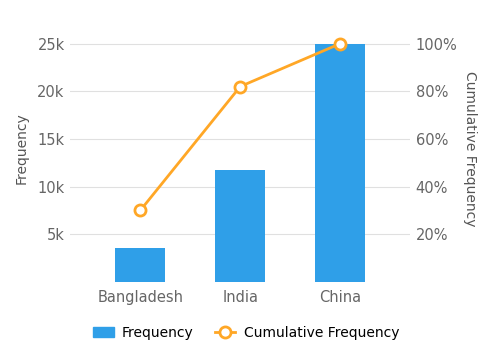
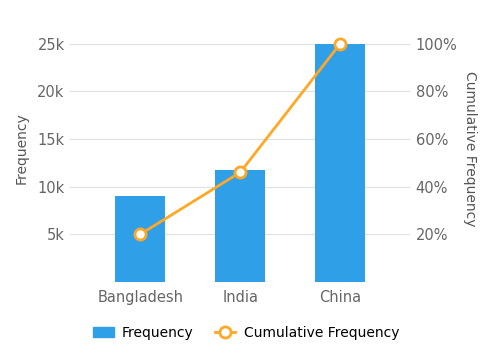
Frequency/Bangladesh: 3.6k -> 9.0k
Cumulative Frequency/Bangladesh: 30% -> 20%
Cumulative Frequency/India: 82% -> 46%
